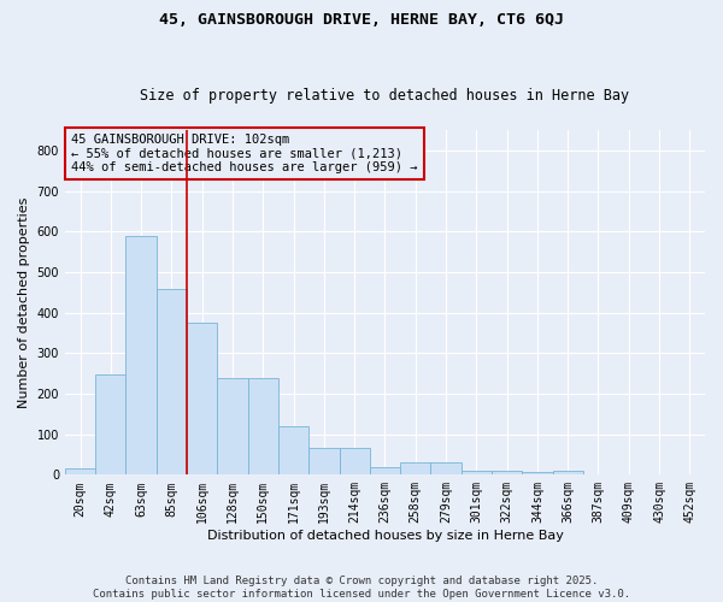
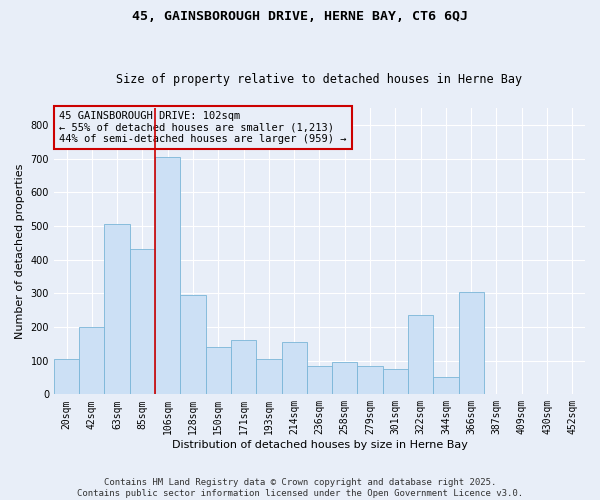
20sqm: 15 -> 105
42sqm: 248 -> 200
63sqm: 590 -> 505
85sqm: 458 -> 430
106sqm: 375 -> 705
128sqm: 238 -> 295
150sqm: 238 -> 140
171sqm: 120 -> 160
193sqm: 65 -> 105
214sqm: 65 -> 155
236sqm: 18 -> 85
258sqm: 30 -> 95
279sqm: 30 -> 85
301sqm: 10 -> 75
322sqm: 10 -> 235
344sqm: 8 -> 50
366sqm: 10 -> 305
